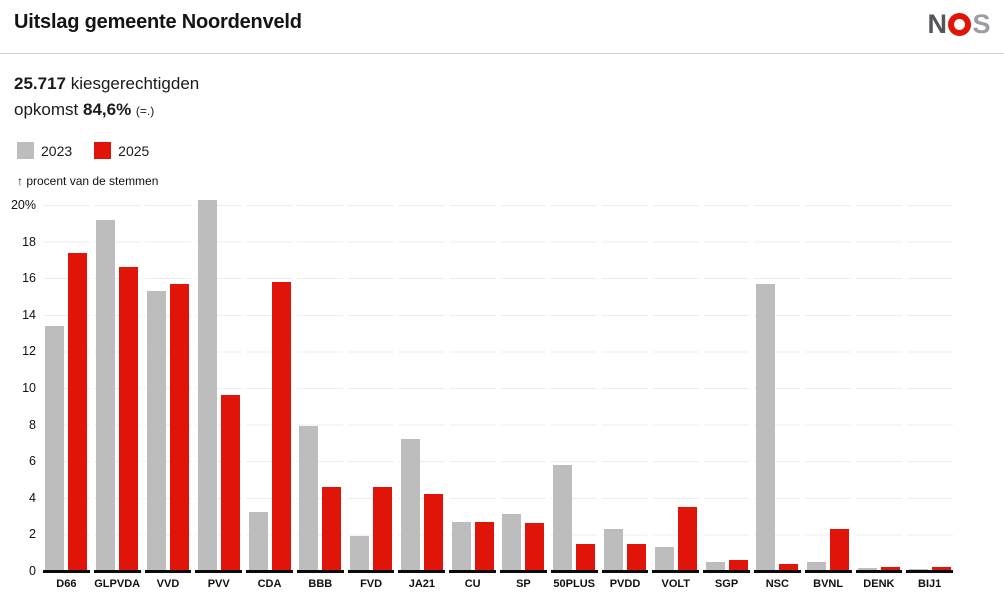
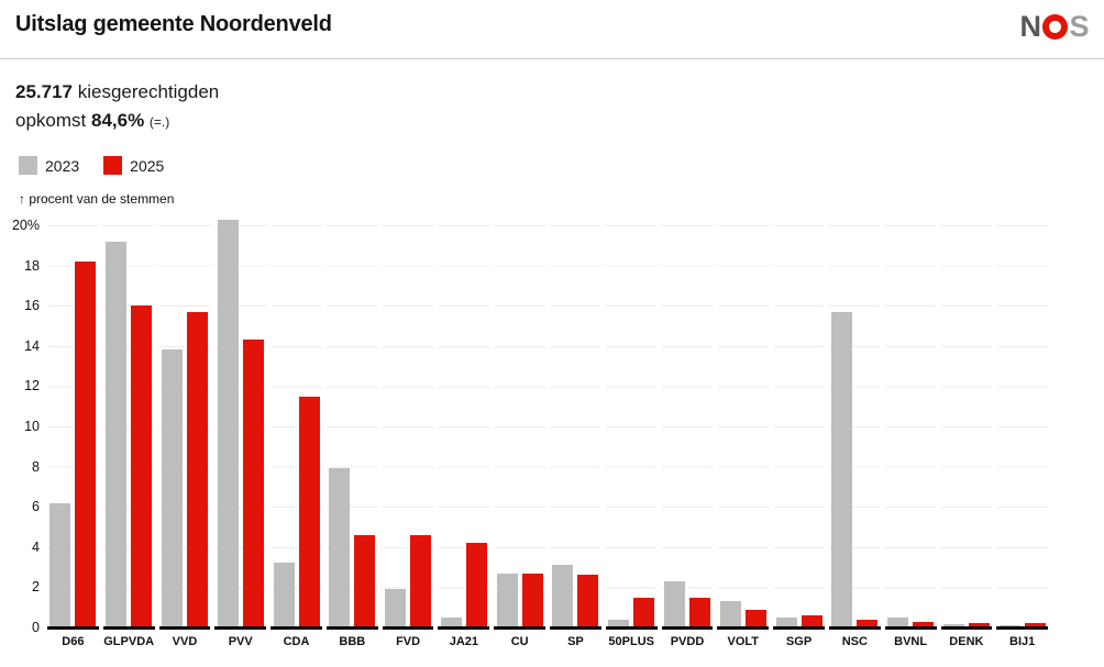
2023/D66: 13.4% -> 6.2%
2025/D66: 17.4% -> 18.2%
2025/GLPVDA: 16.6% -> 16.0%
2023/VVD: 15.3% -> 13.8%
2025/PVV: 9.6% -> 14.3%
2025/CDA: 15.8% -> 11.5%
2023/JA21: 7.2% -> 0.5%
2023/50PLUS: 5.8% -> 0.4%
2025/VOLT: 3.5% -> 0.9%
2025/BVNL: 2.3% -> 0.2%
